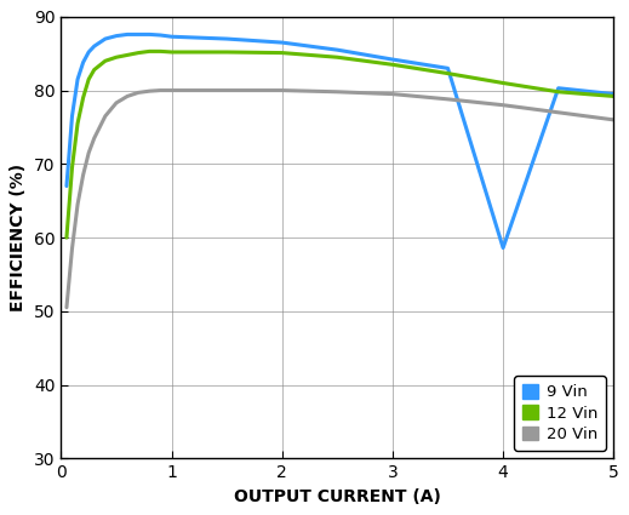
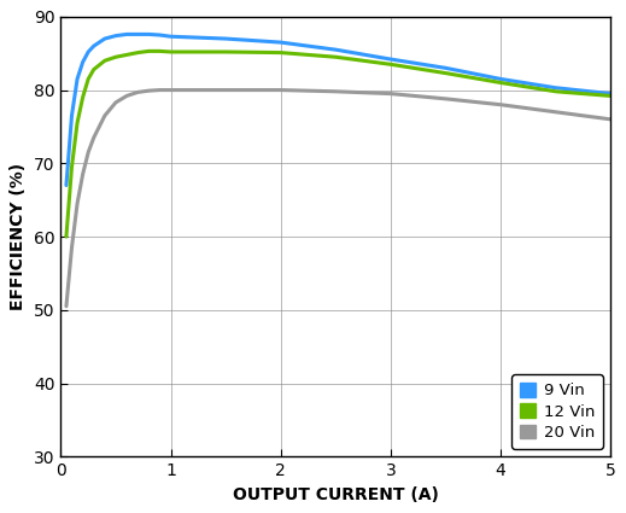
9 Vin/4: 58.6 -> 81.5
